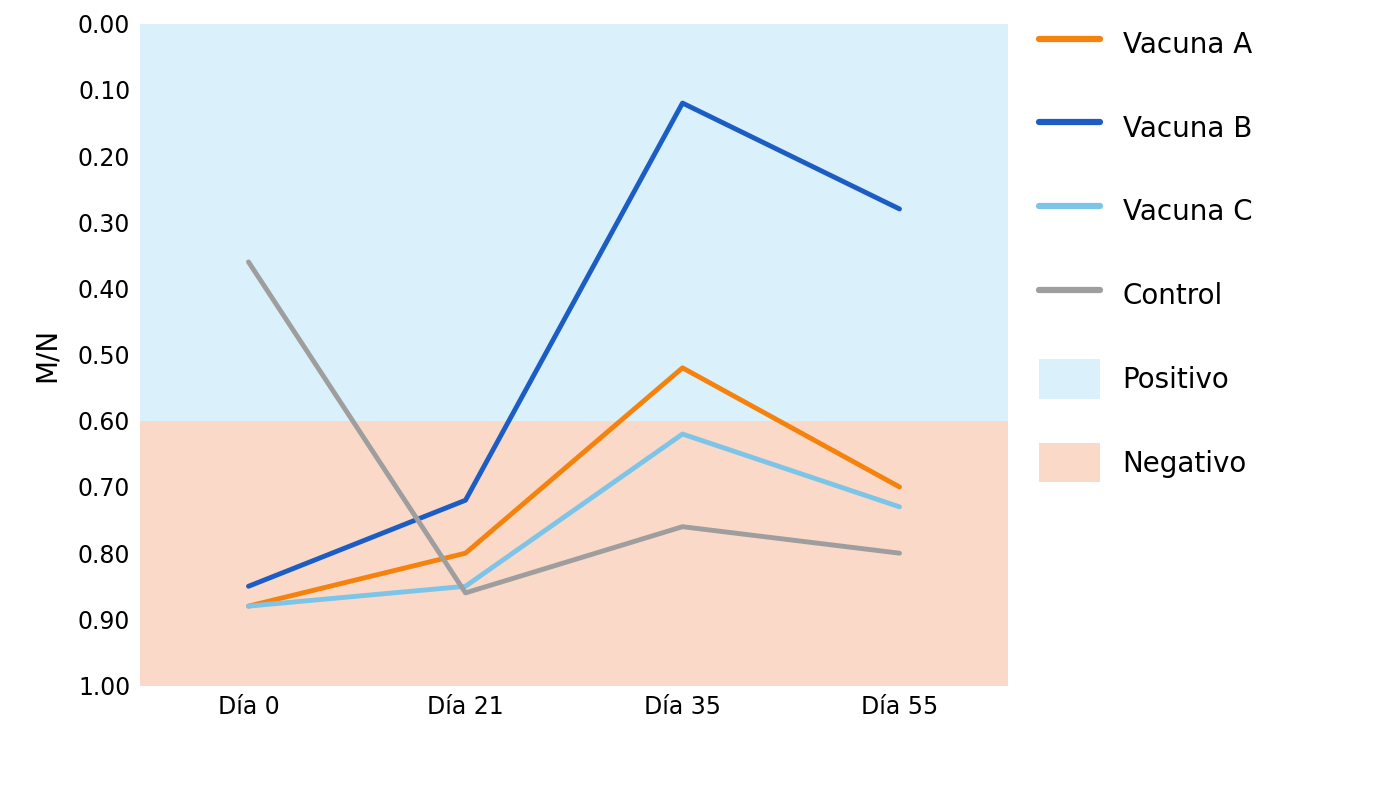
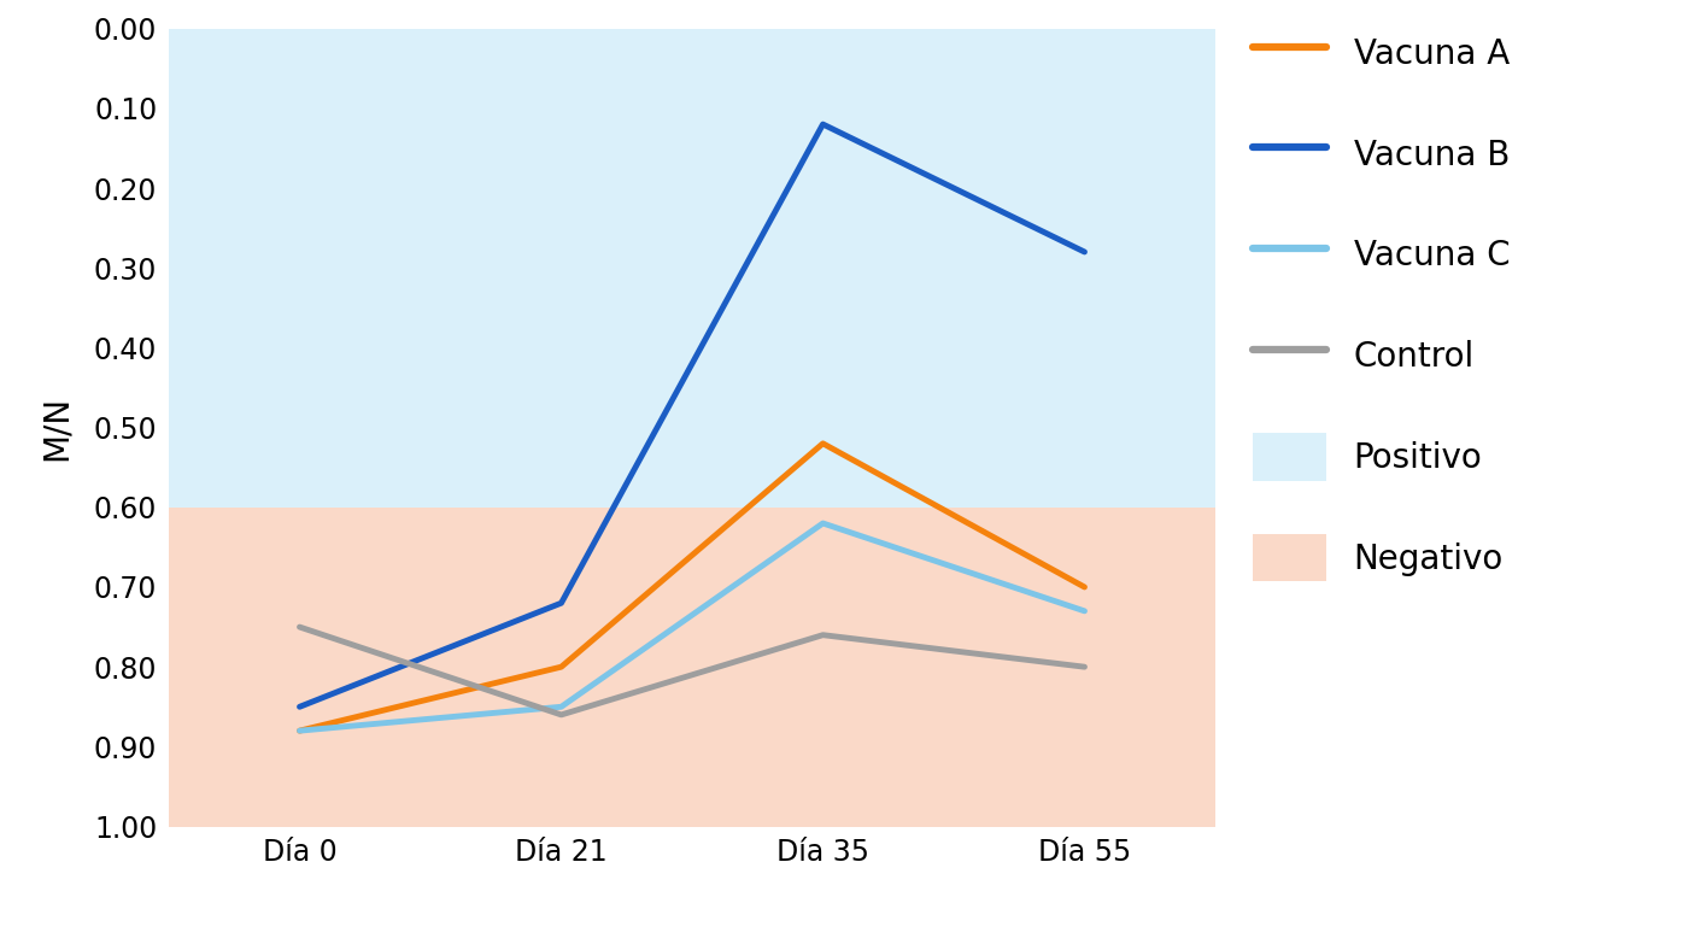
Control/Día 0: 0.36 -> 0.75
